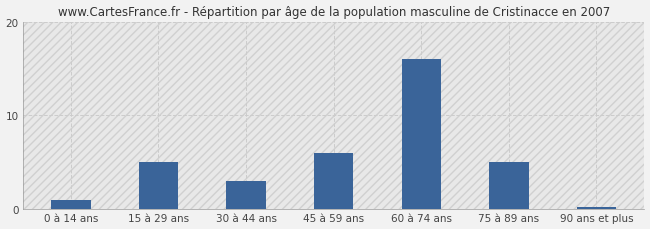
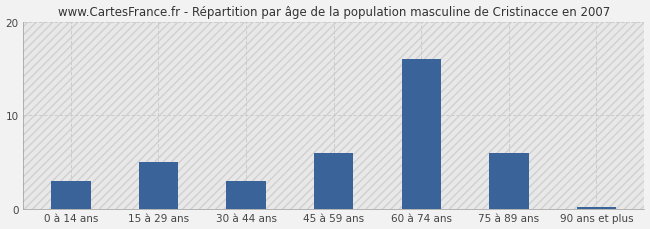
0 à 14 ans: 1.0 -> 3.0
75 à 89 ans: 5.0 -> 6.0
